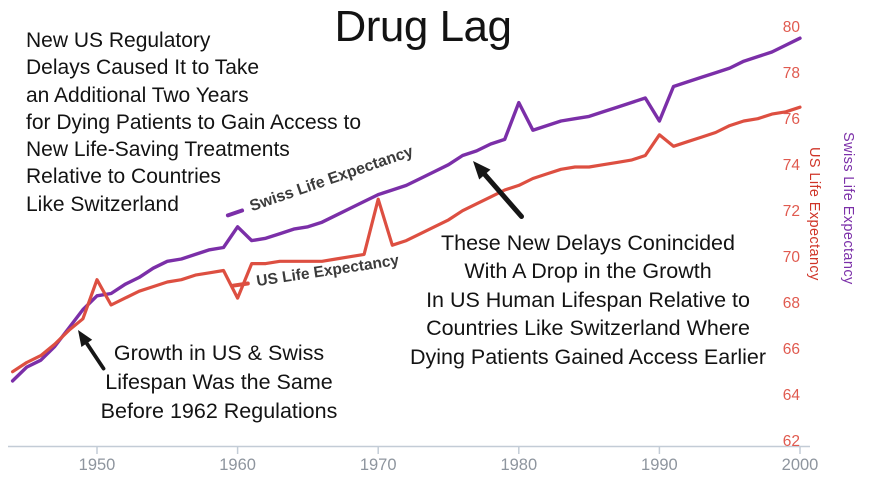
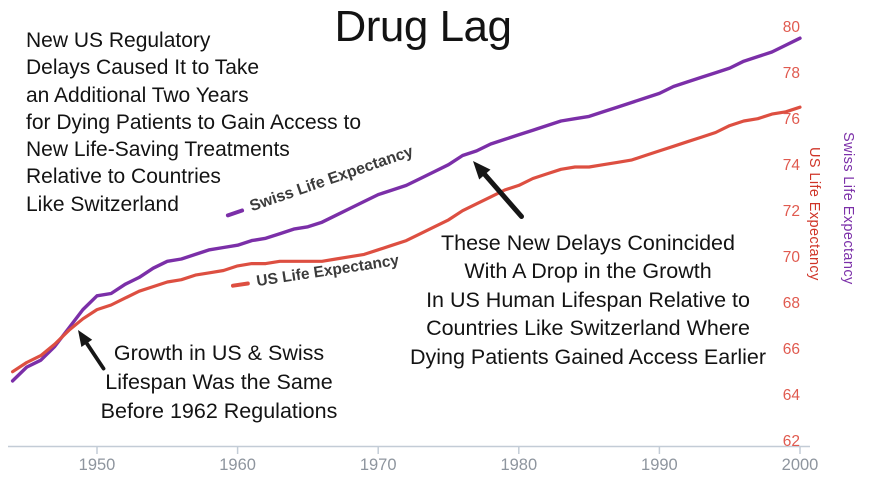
US Life Expectancy/1950: 69.1 -> 67.8
Swiss Life Expectancy/1960: 71.4 -> 70.6
US Life Expectancy/1960: 68.3 -> 69.7
US Life Expectancy/1970: 72.6 -> 70.4
Swiss Life Expectancy/1980: 76.8 -> 75.4
Swiss Life Expectancy/1990: 76.0 -> 77.2
US Life Expectancy/1990: 75.4 -> 74.7
